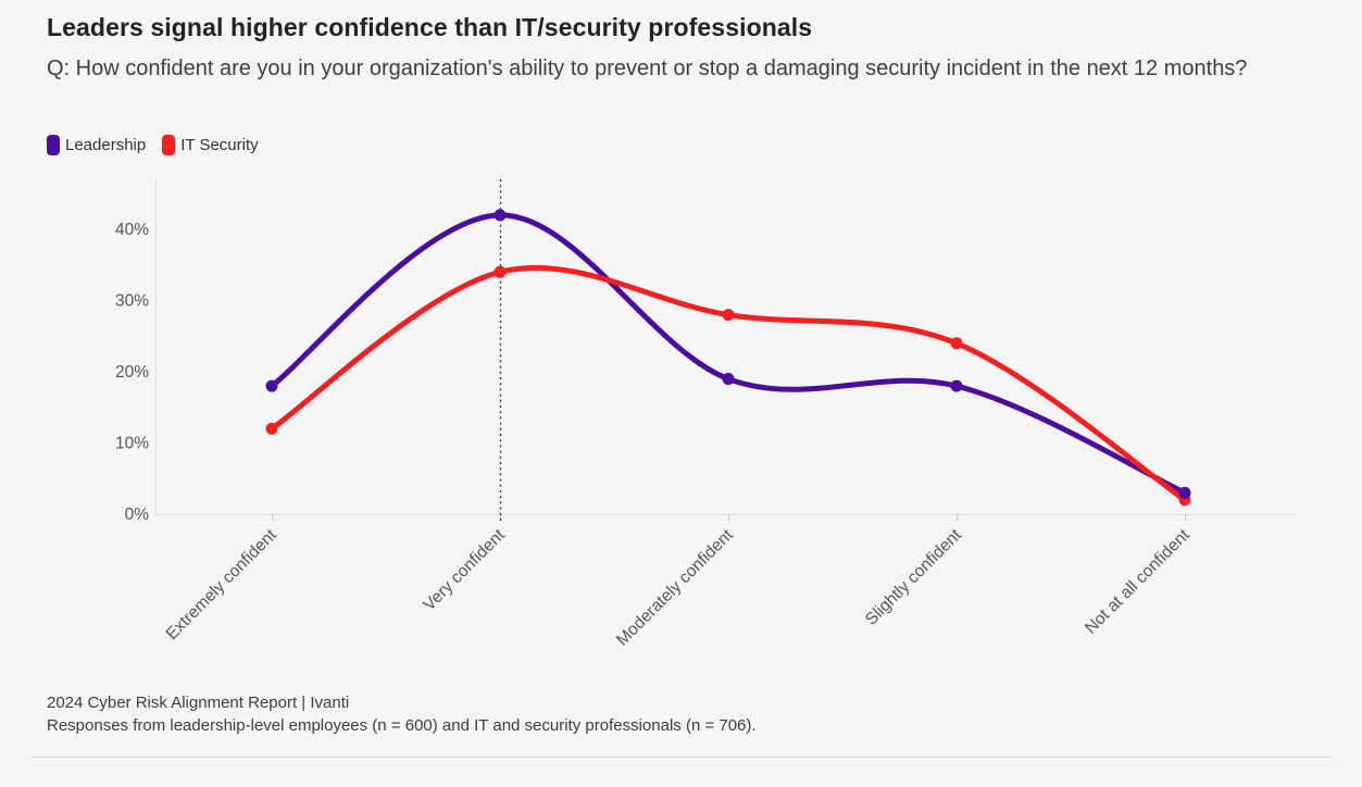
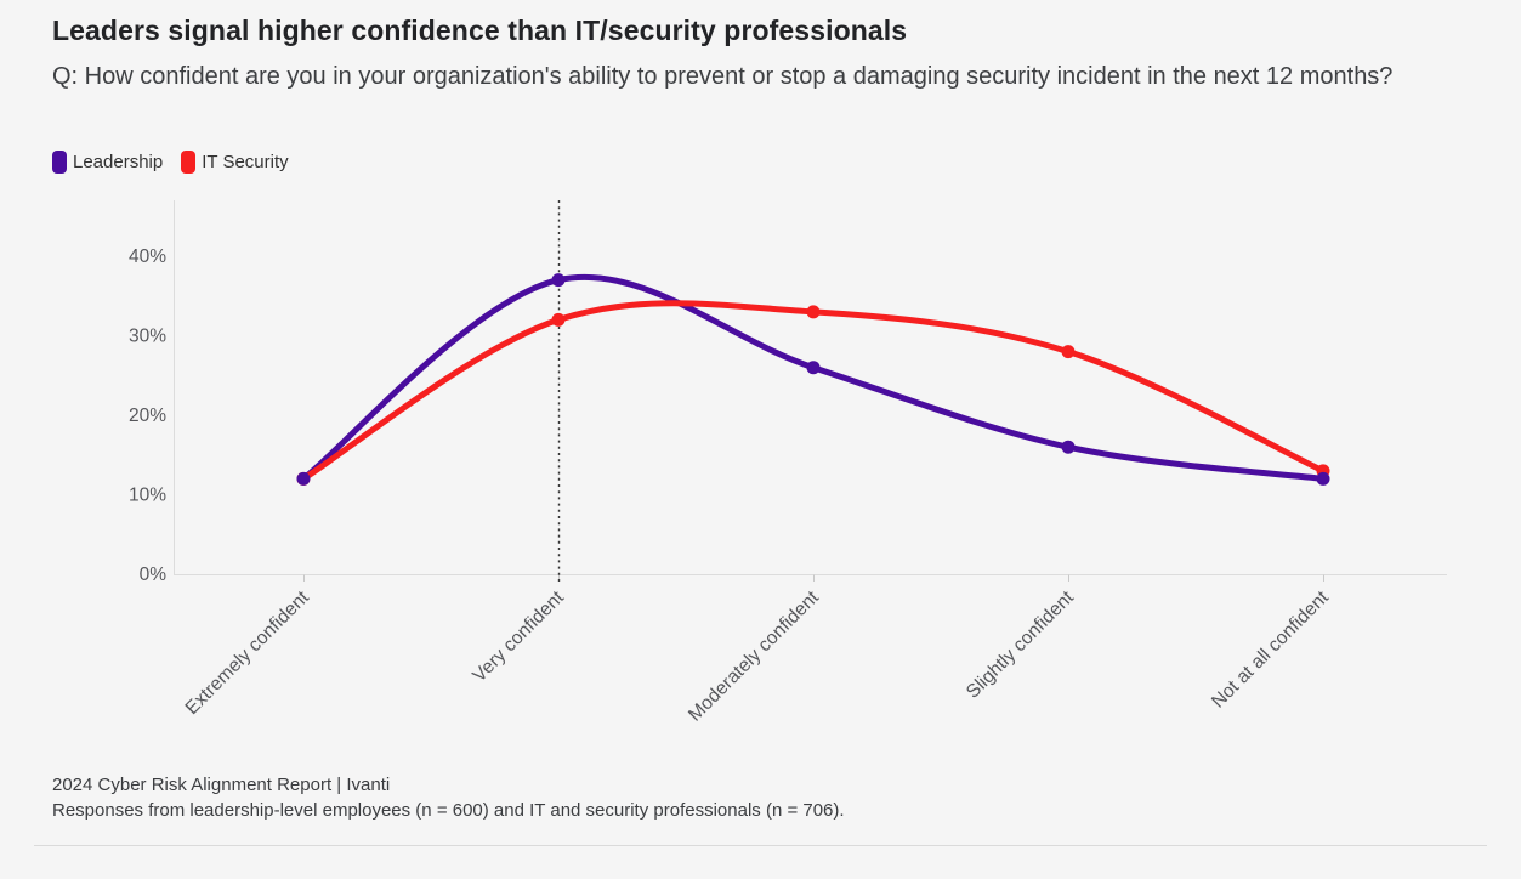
Leadership/Extremely confident: 18% -> 12%
Leadership/Very confident: 42% -> 37%
IT Security/Very confident: 34% -> 32%
Leadership/Moderately confident: 19% -> 26%
IT Security/Moderately confident: 28% -> 33%
Leadership/Slightly confident: 18% -> 16%
IT Security/Slightly confident: 24% -> 28%
Leadership/Not at all confident: 3% -> 12%
IT Security/Not at all confident: 2% -> 13%
